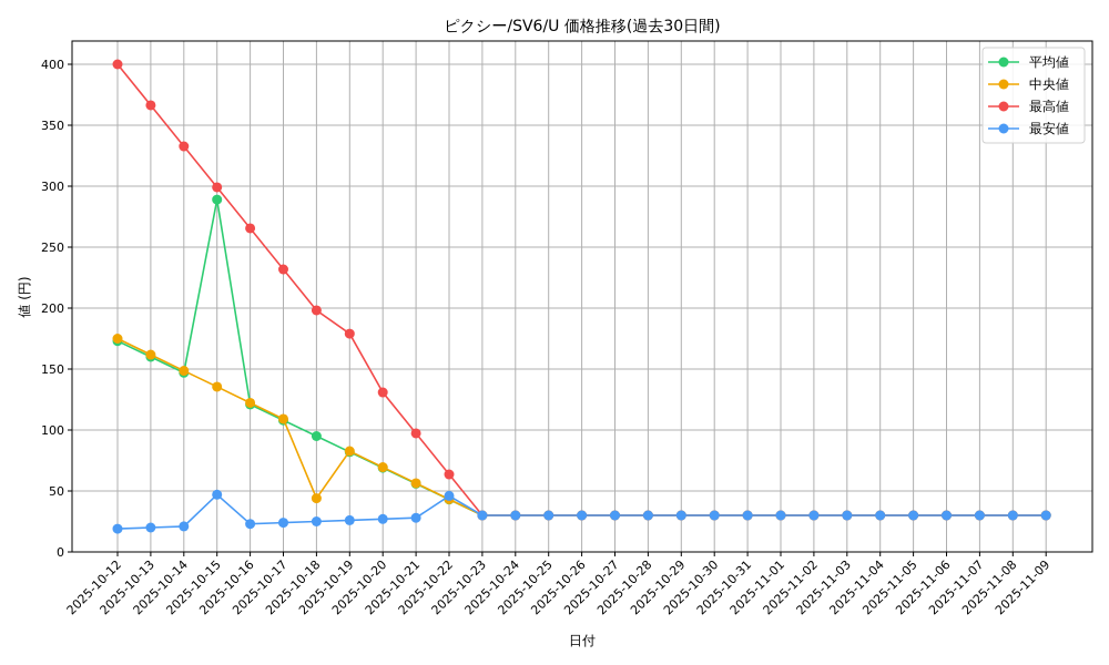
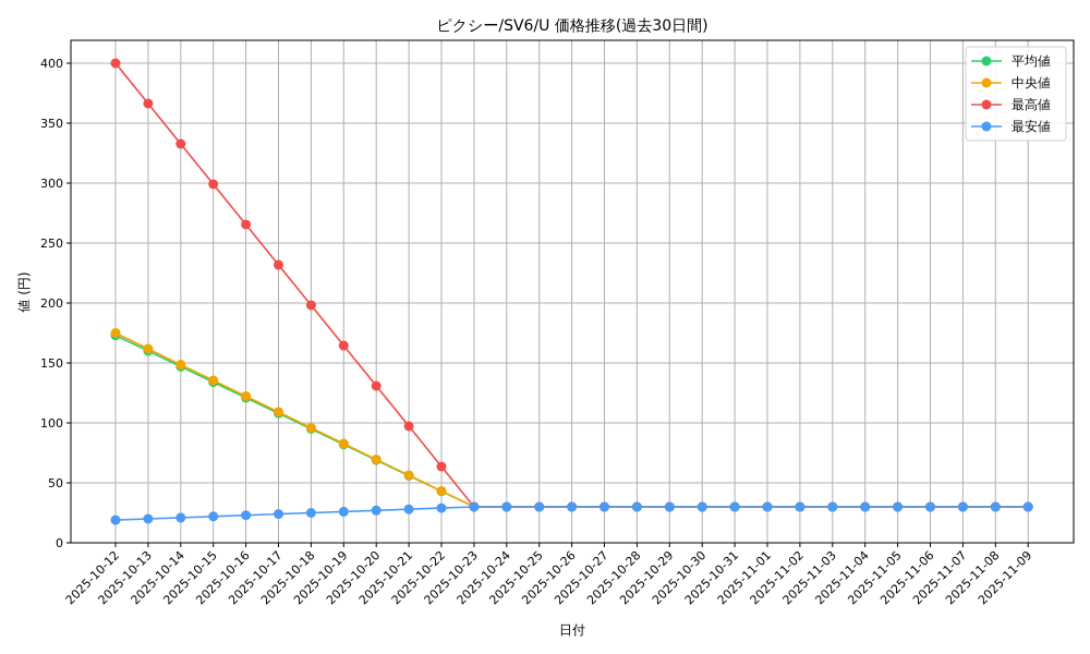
平均値/2025-10-15: 289 -> 134
最安値/2025-10-15: 47 -> 22
中央値/2025-10-18: 44 -> 96
最高値/2025-10-19: 179 -> 164
最安値/2025-10-22: 46 -> 29
